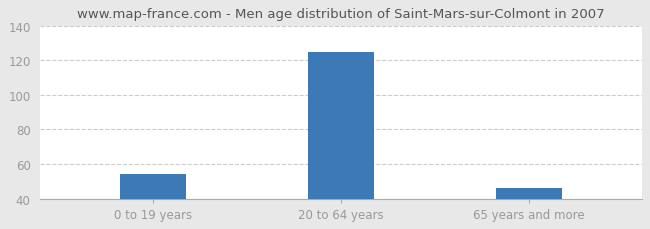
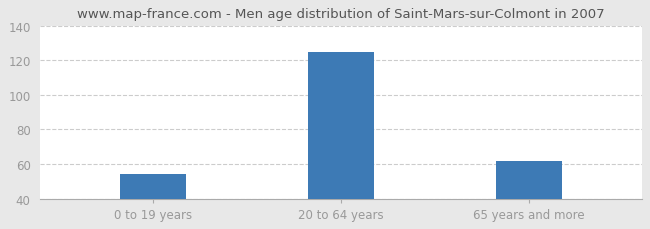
65 years and more: 46 -> 62
